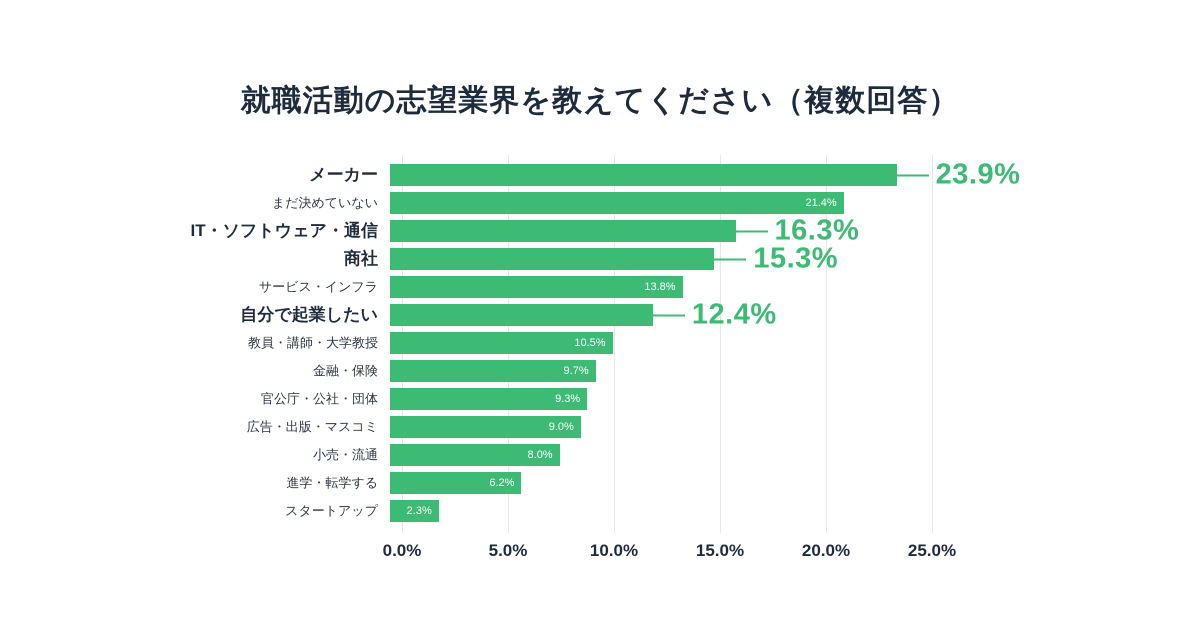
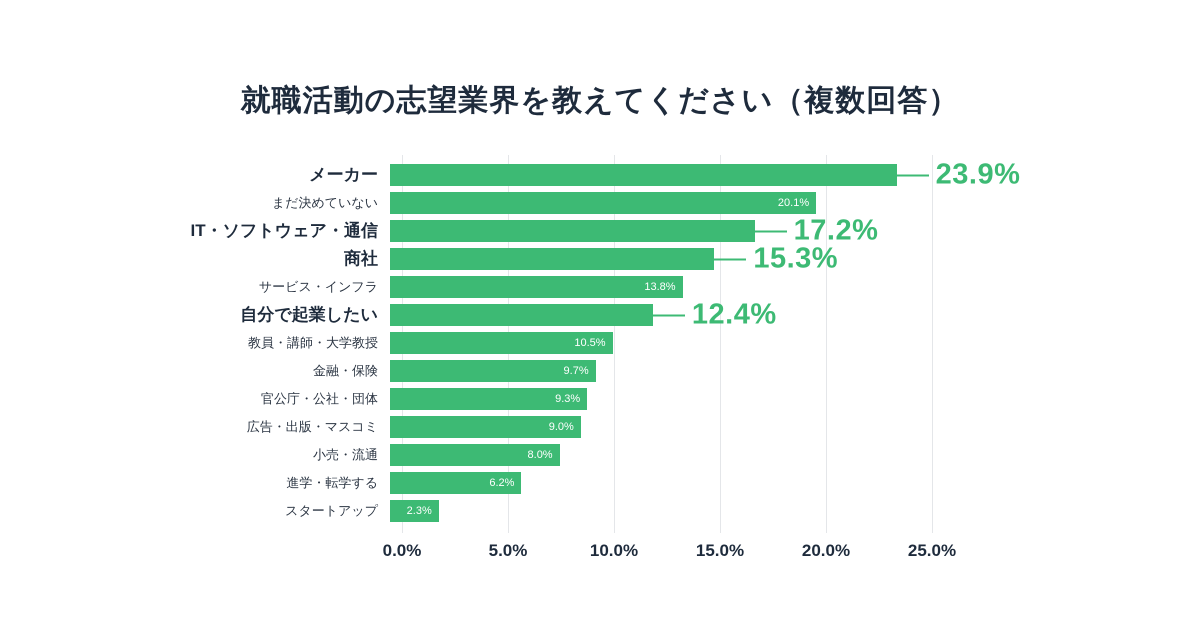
まだ決めていない: 21.4% -> 20.1%
IT・ソフトウェア・通信: 16.3% -> 17.2%
